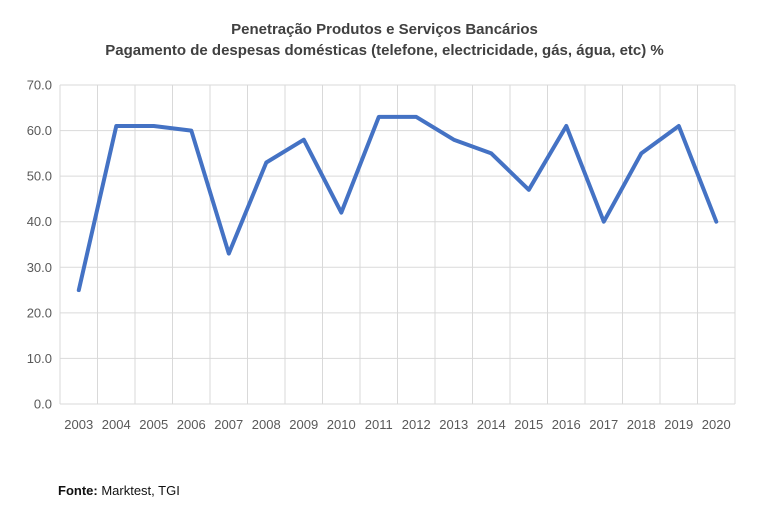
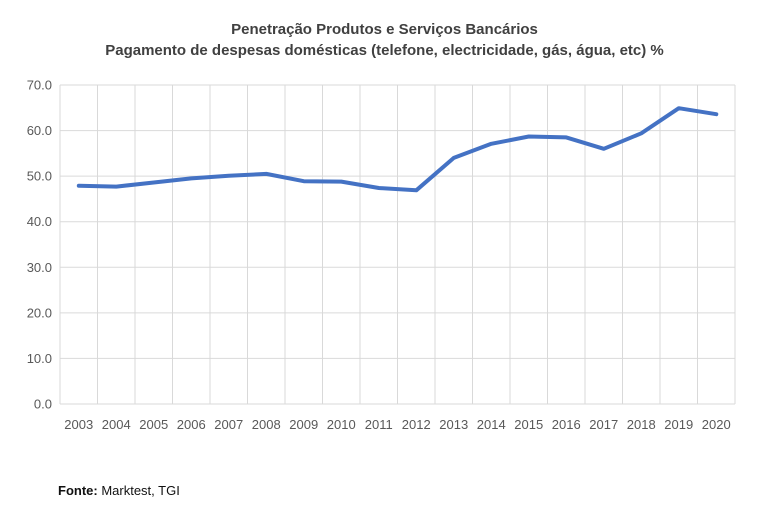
2003: 25 -> 48
2004: 61 -> 48
2005: 61 -> 49
2006: 60 -> 50
2007: 33 -> 50
2008: 53 -> 50
2009: 58 -> 49
2010: 42 -> 49
2011: 63 -> 47
2012: 63 -> 47
2013: 58 -> 54
2014: 55 -> 57
2015: 47 -> 59
2016: 61 -> 58
2017: 40 -> 56
2018: 55 -> 59
2019: 61 -> 65
2020: 40 -> 64
